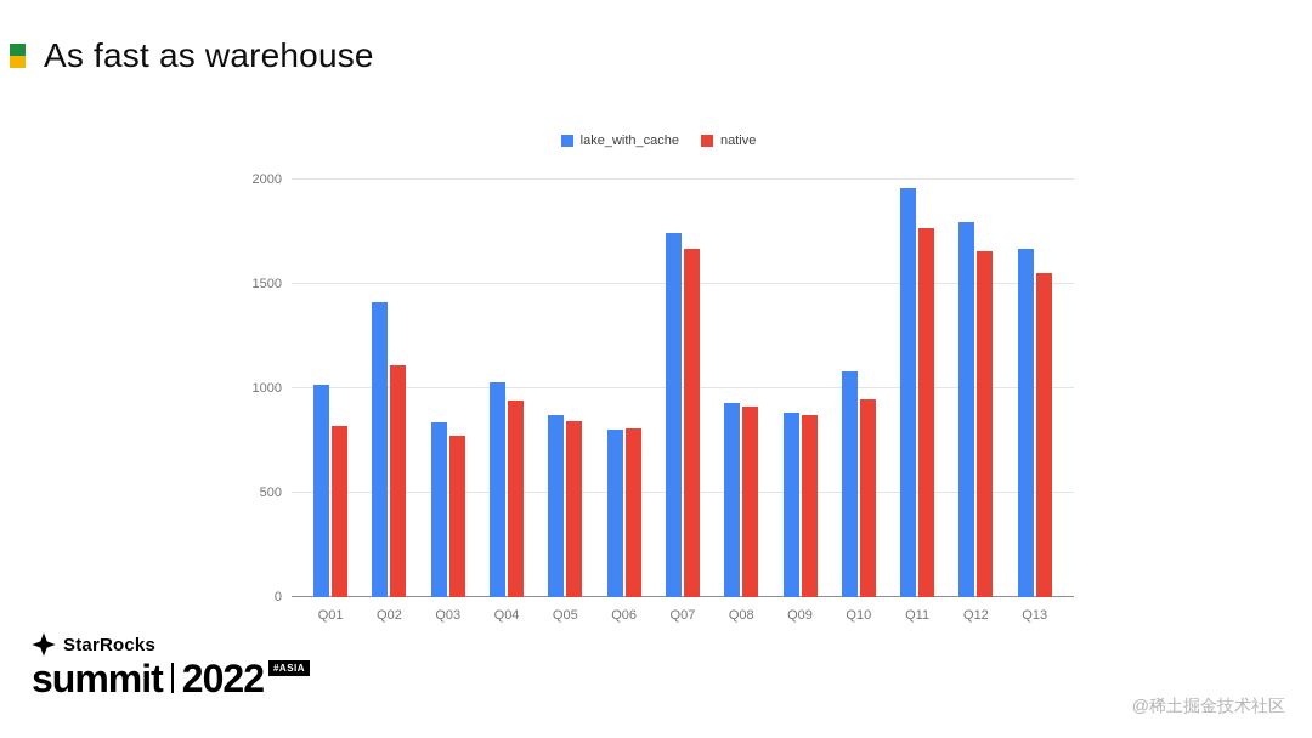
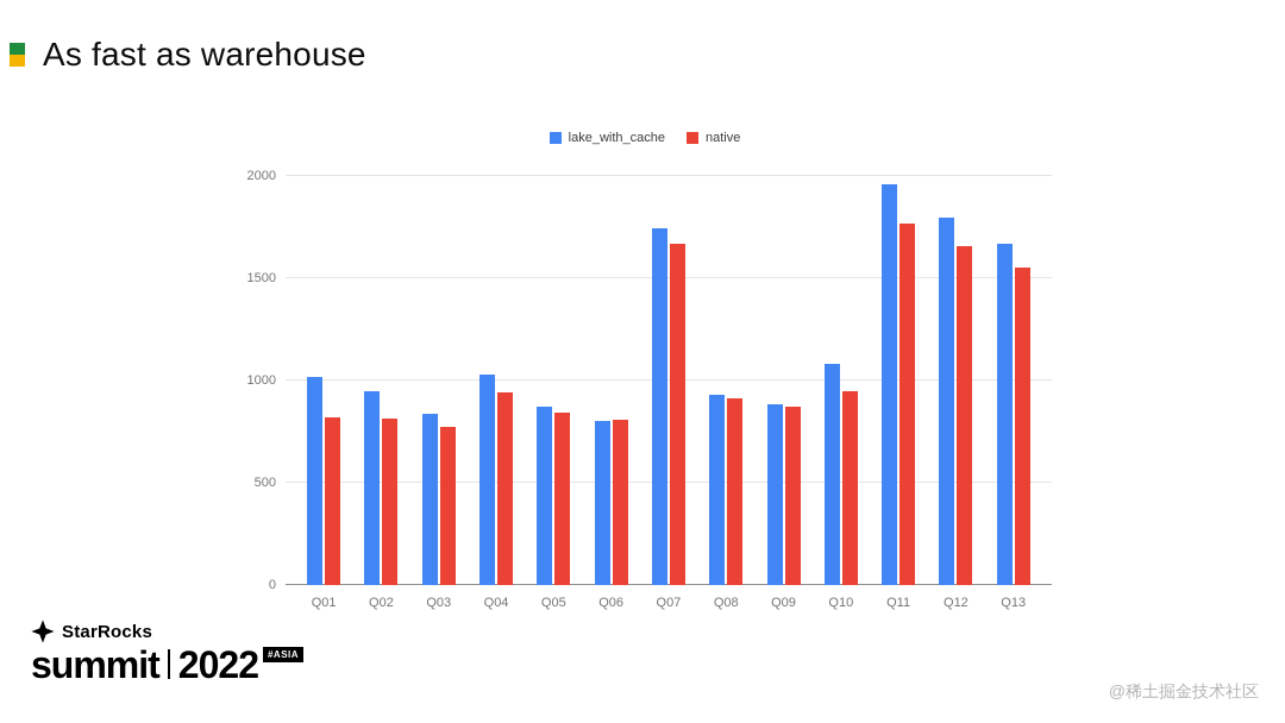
lake_with_cache/Q02: 1410 -> 950
native/Q02: 1110 -> 820
